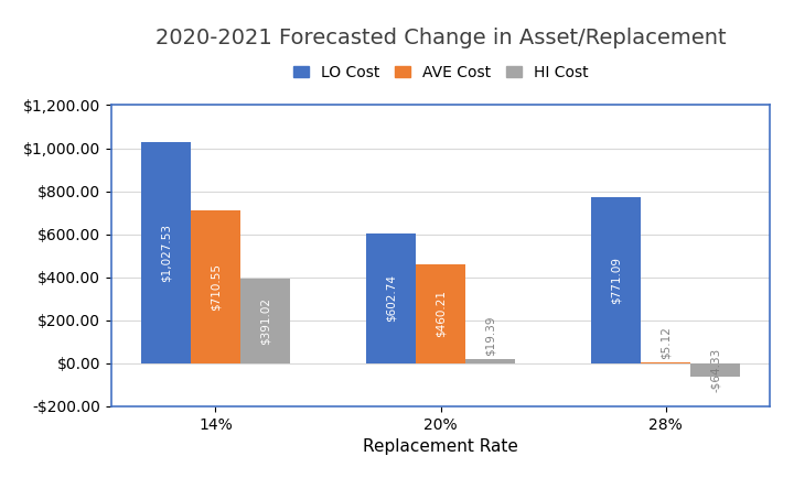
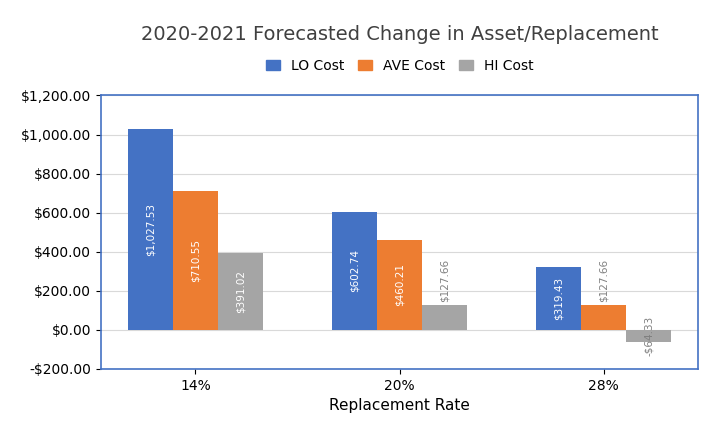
HI Cost/20%: $19.39 -> $127.66
LO Cost/28%: $771.09 -> $319.43
AVE Cost/28%: $5.12 -> $127.66
